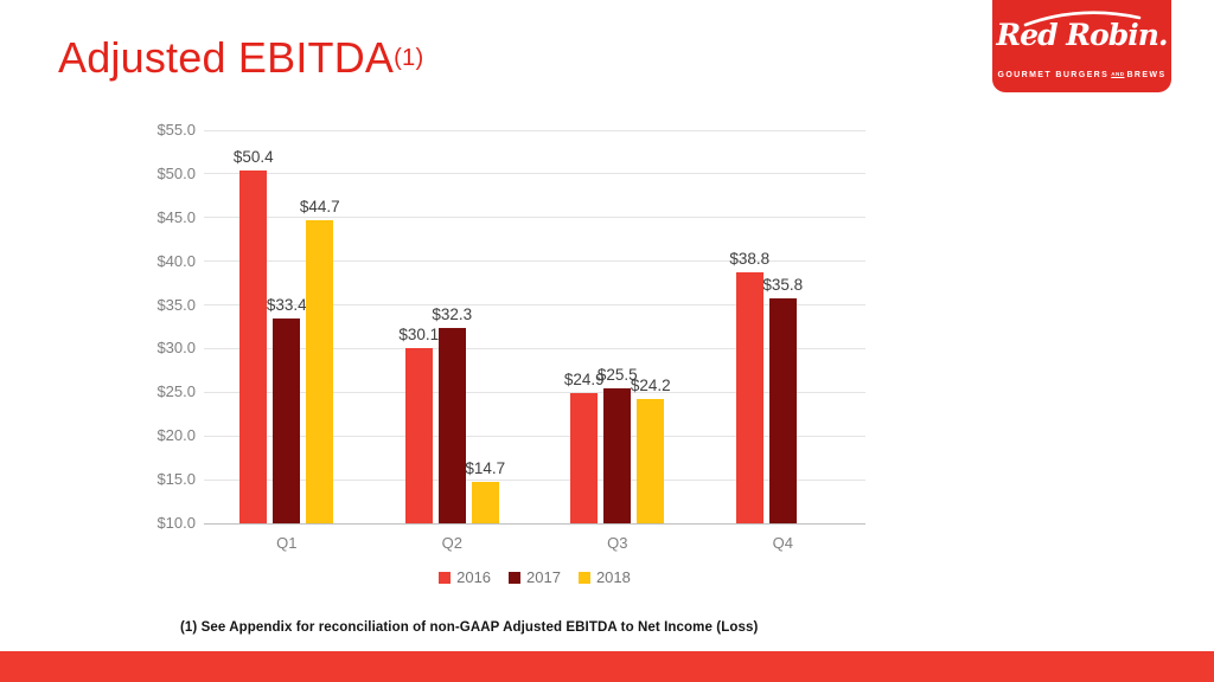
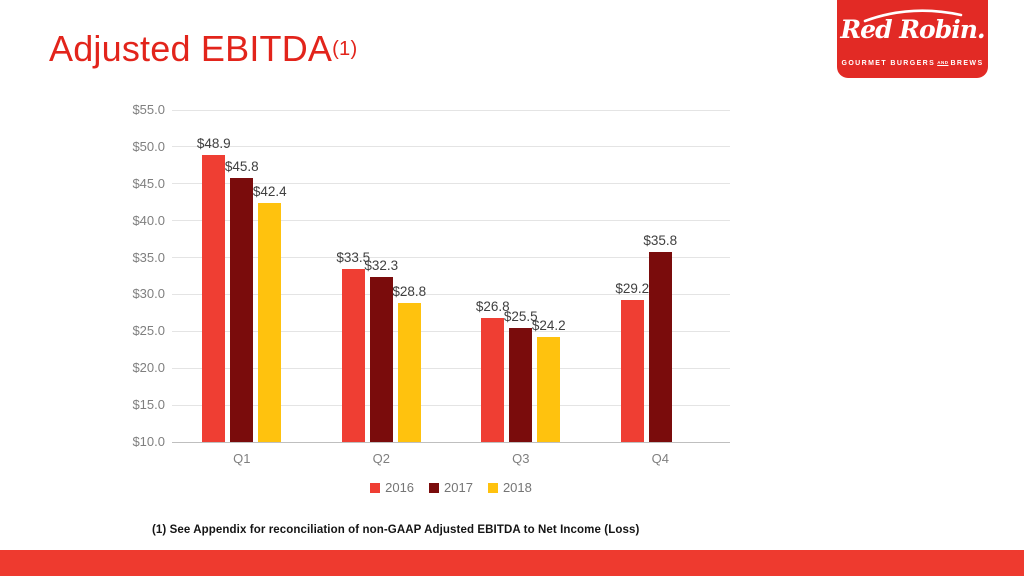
2016/Q1: $50.4 -> $48.9
2017/Q1: $33.4 -> $45.8
2018/Q1: $44.7 -> $42.4
2016/Q2: $30.1 -> $33.5
2018/Q2: $14.7 -> $28.8
2016/Q3: $24.9 -> $26.8
2016/Q4: $38.8 -> $29.2
